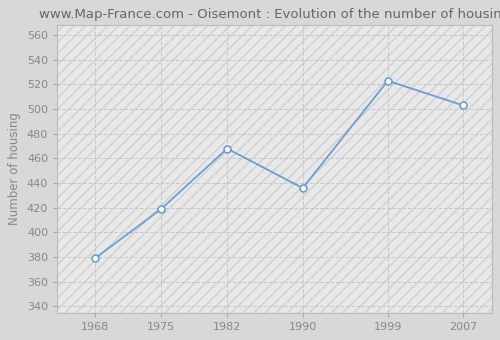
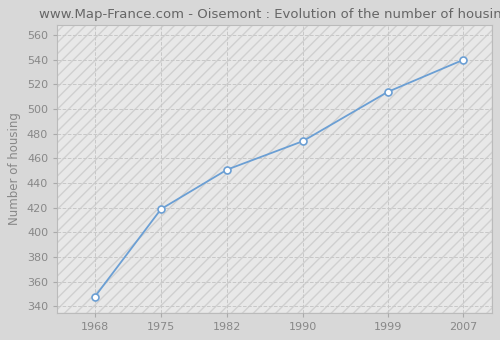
1968: 379 -> 348
1982: 468 -> 451
1990: 436 -> 474
1999: 523 -> 514
2007: 503 -> 540
